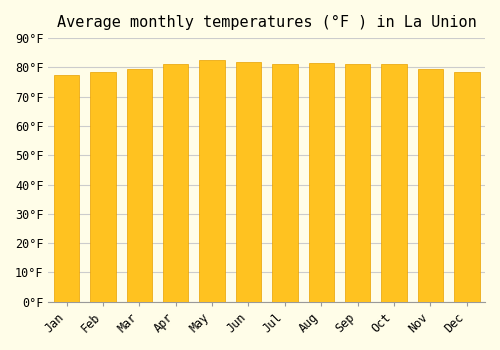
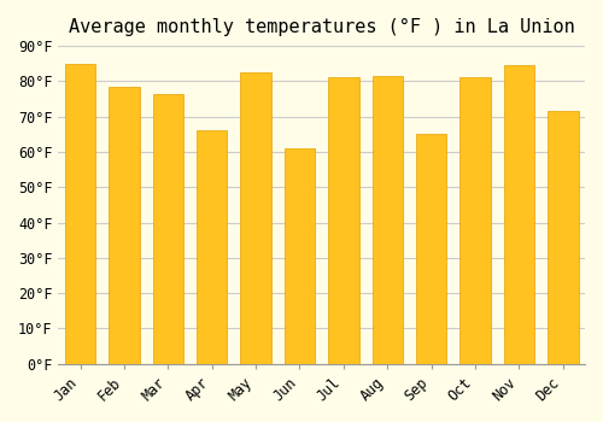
Jan: 77.5°F -> 85.0°F
Mar: 79.5°F -> 76.5°F
Apr: 81.0°F -> 66.0°F
Jun: 82.0°F -> 61.0°F
Sep: 81.0°F -> 65.0°F
Nov: 79.5°F -> 84.5°F
Dec: 78.5°F -> 71.5°F
